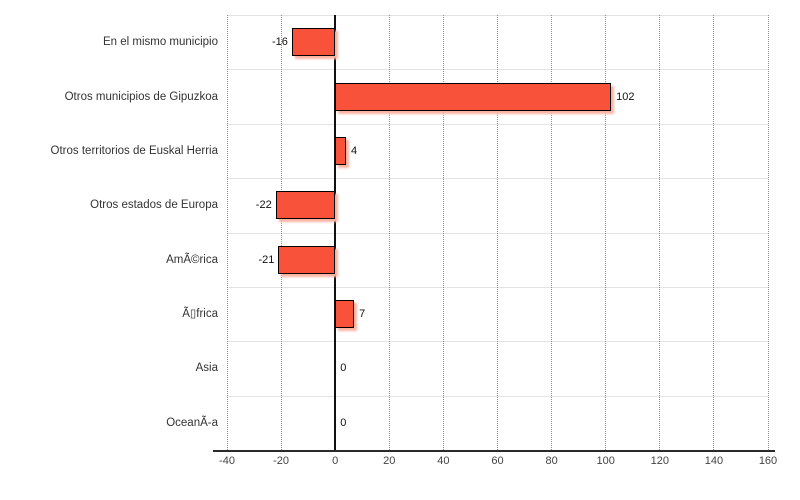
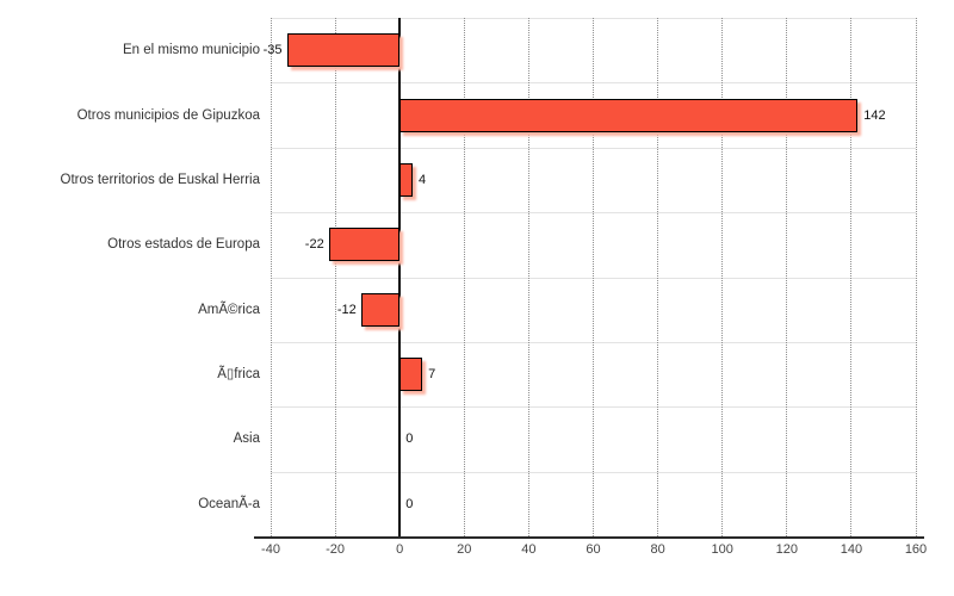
En el mismo municipio: -16 -> -35
Otros municipios de Gipuzkoa: 102 -> 142
AmÃ©rica: -21 -> -12
